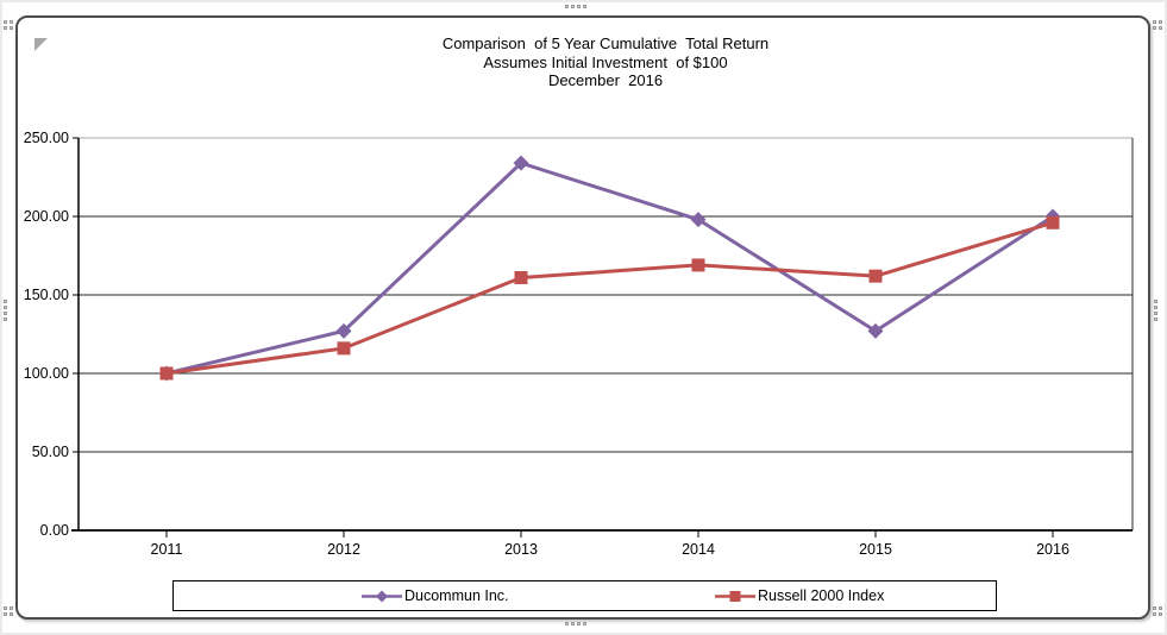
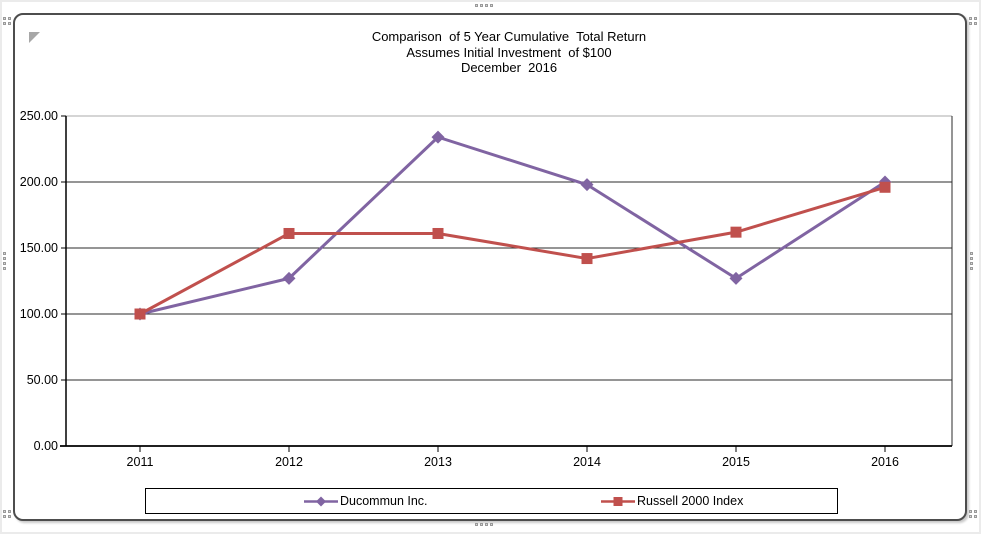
Russell 2000 Index/2012: 116 -> 161
Russell 2000 Index/2014: 169 -> 142
